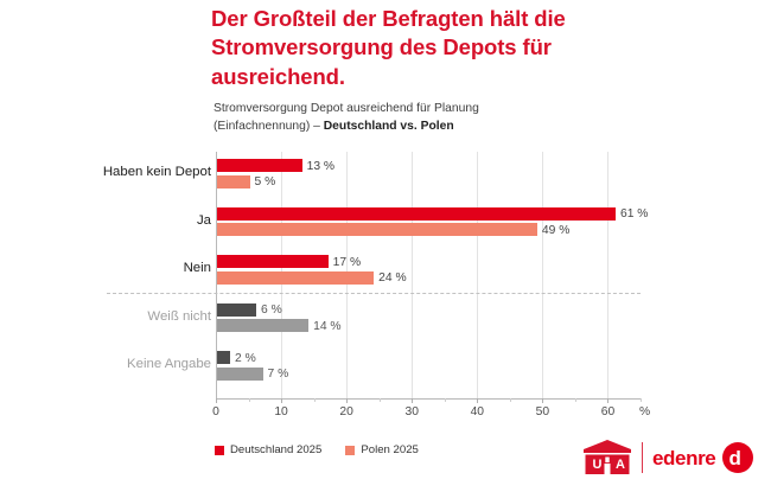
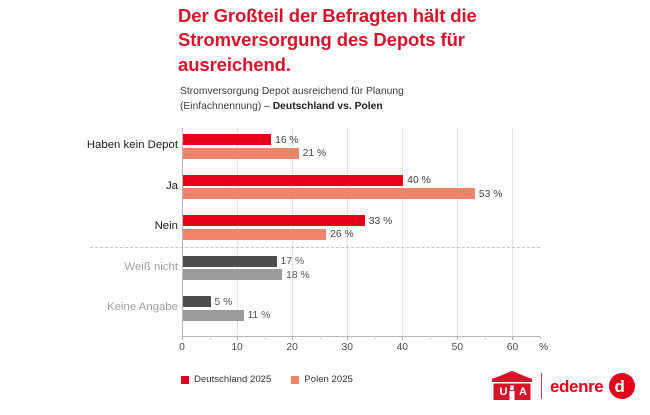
Deutschland 2025/Haben kein Depot: 13 -> 16
Polen 2025/Haben kein Depot: 5 -> 21
Deutschland 2025/Ja: 61 -> 40
Polen 2025/Ja: 49 -> 53
Deutschland 2025/Nein: 17 -> 33
Polen 2025/Nein: 24 -> 26
Deutschland 2025/Weiß nicht: 6 -> 17
Polen 2025/Weiß nicht: 14 -> 18
Deutschland 2025/Keine Angabe: 2 -> 5
Polen 2025/Keine Angabe: 7 -> 11
